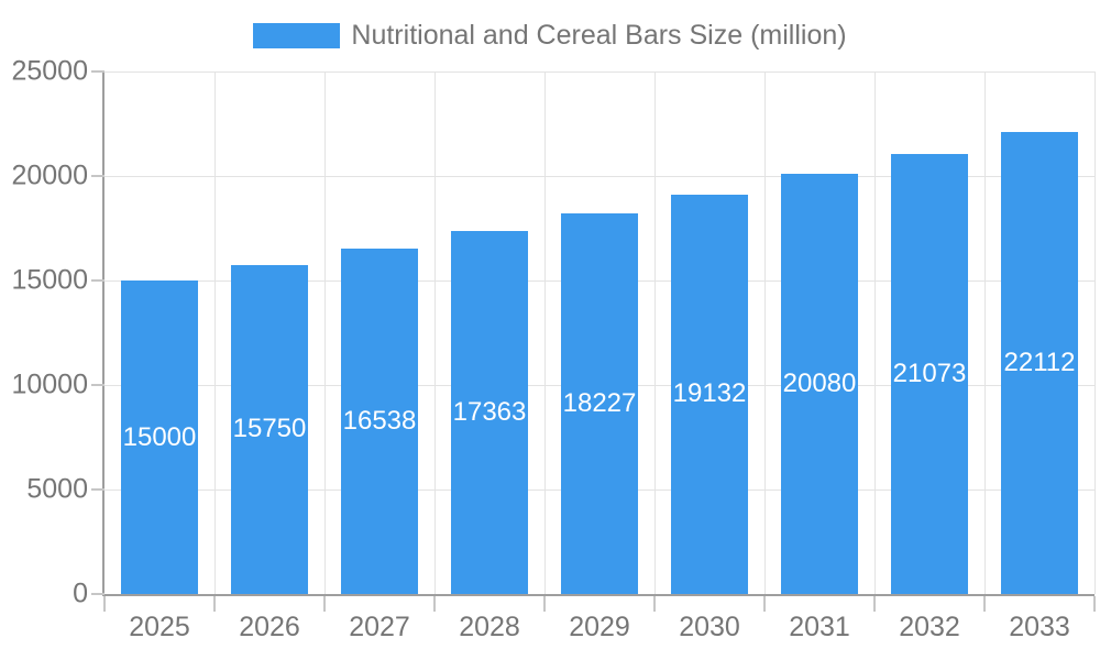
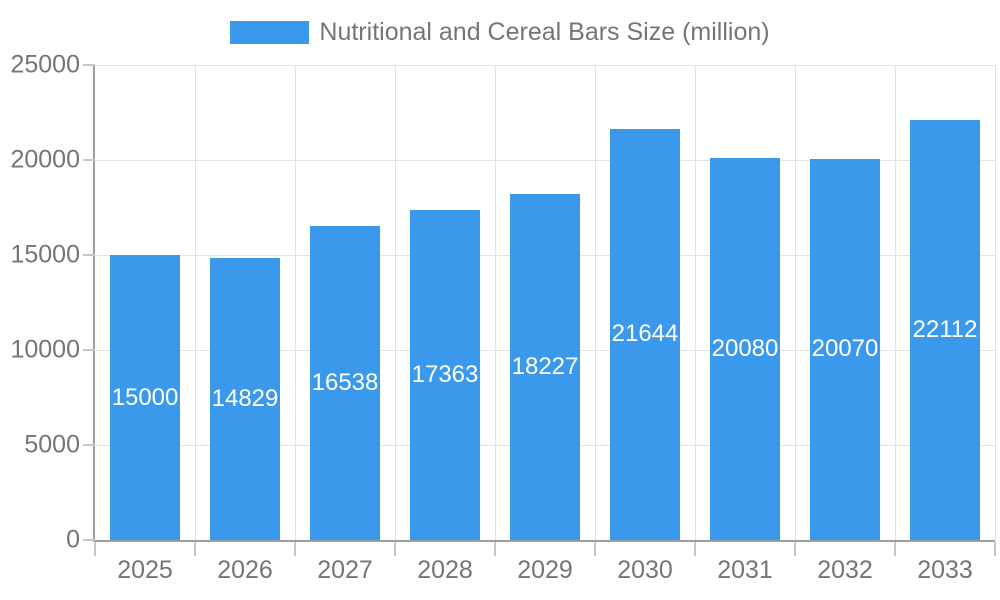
2026: 15750 -> 14829
2030: 19132 -> 21644
2032: 21073 -> 20070
